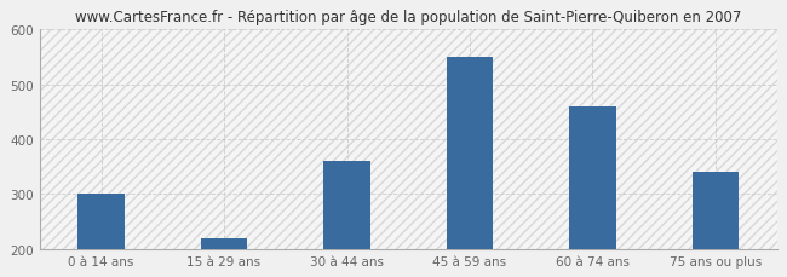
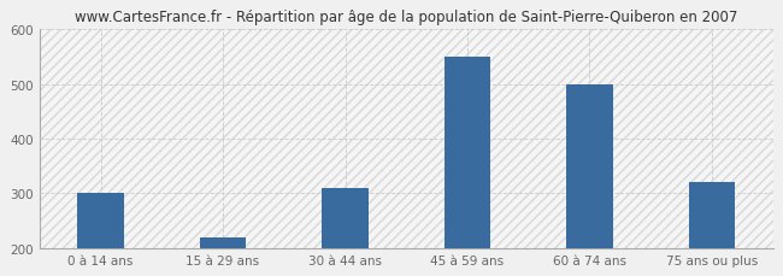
30 à 44 ans: 360 -> 310
60 à 74 ans: 460 -> 500
75 ans ou plus: 340 -> 320
